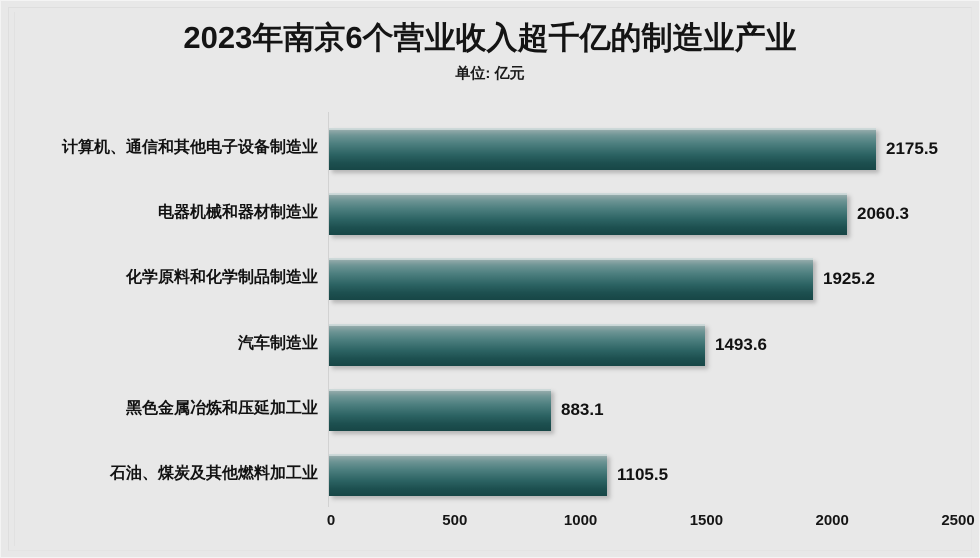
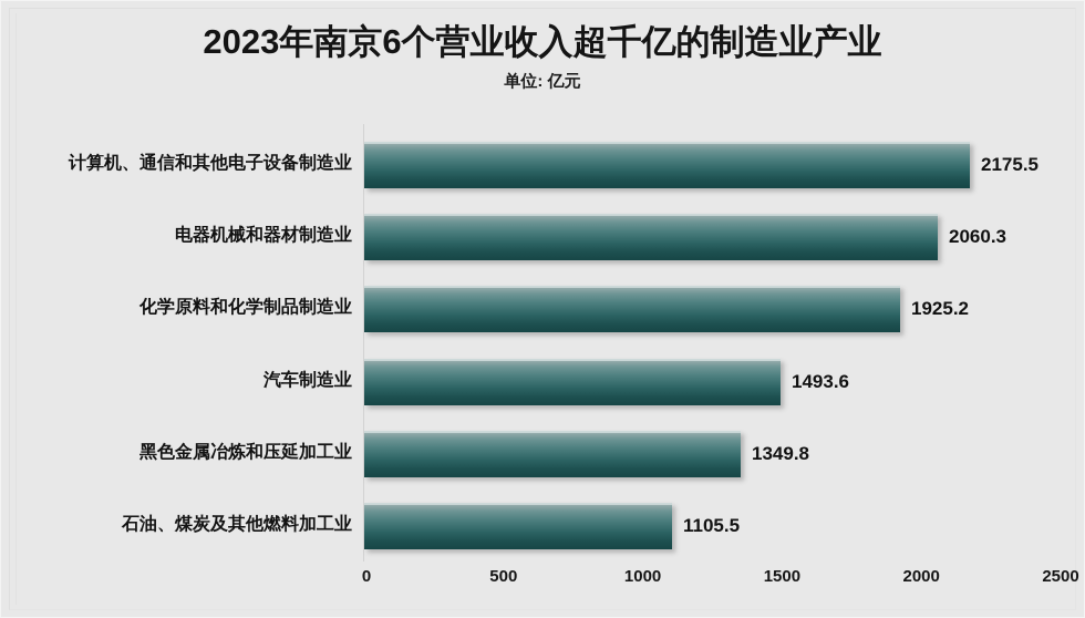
黑色金属冶炼和压延加工业: 883.1 -> 1349.8
